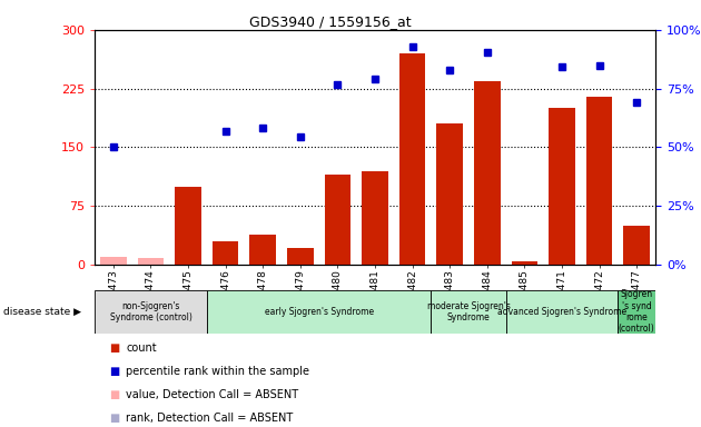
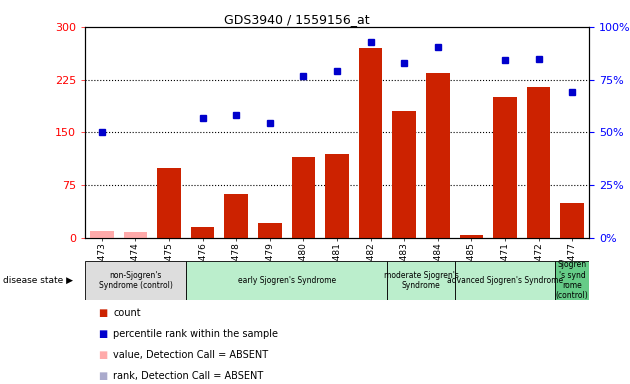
GSM569476: 30 -> 16
GSM569478: 38 -> 62
